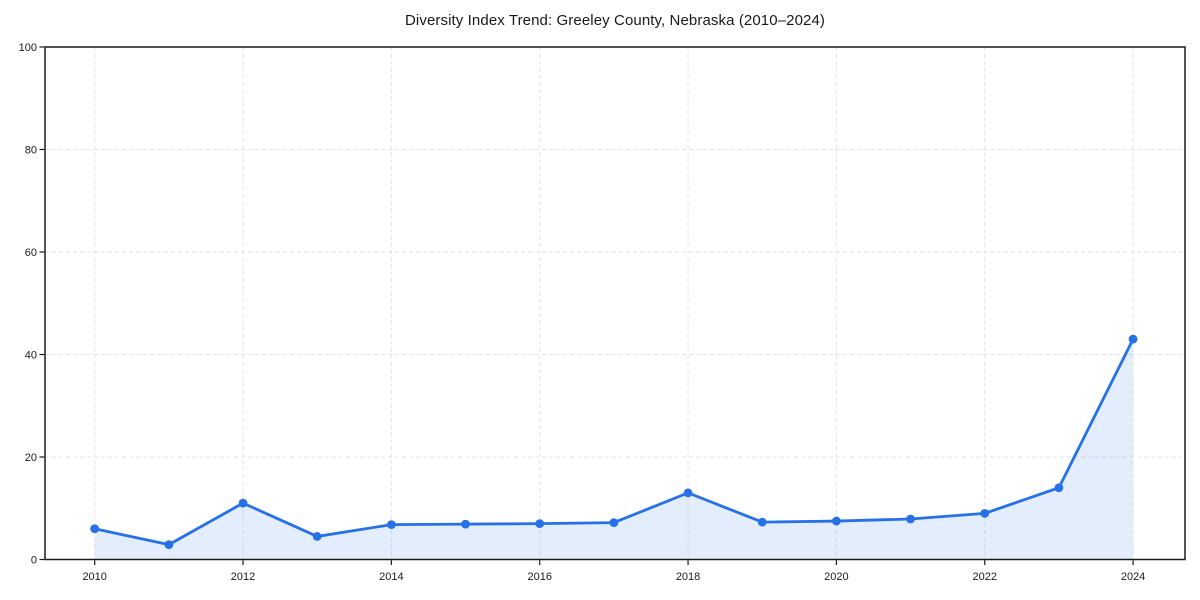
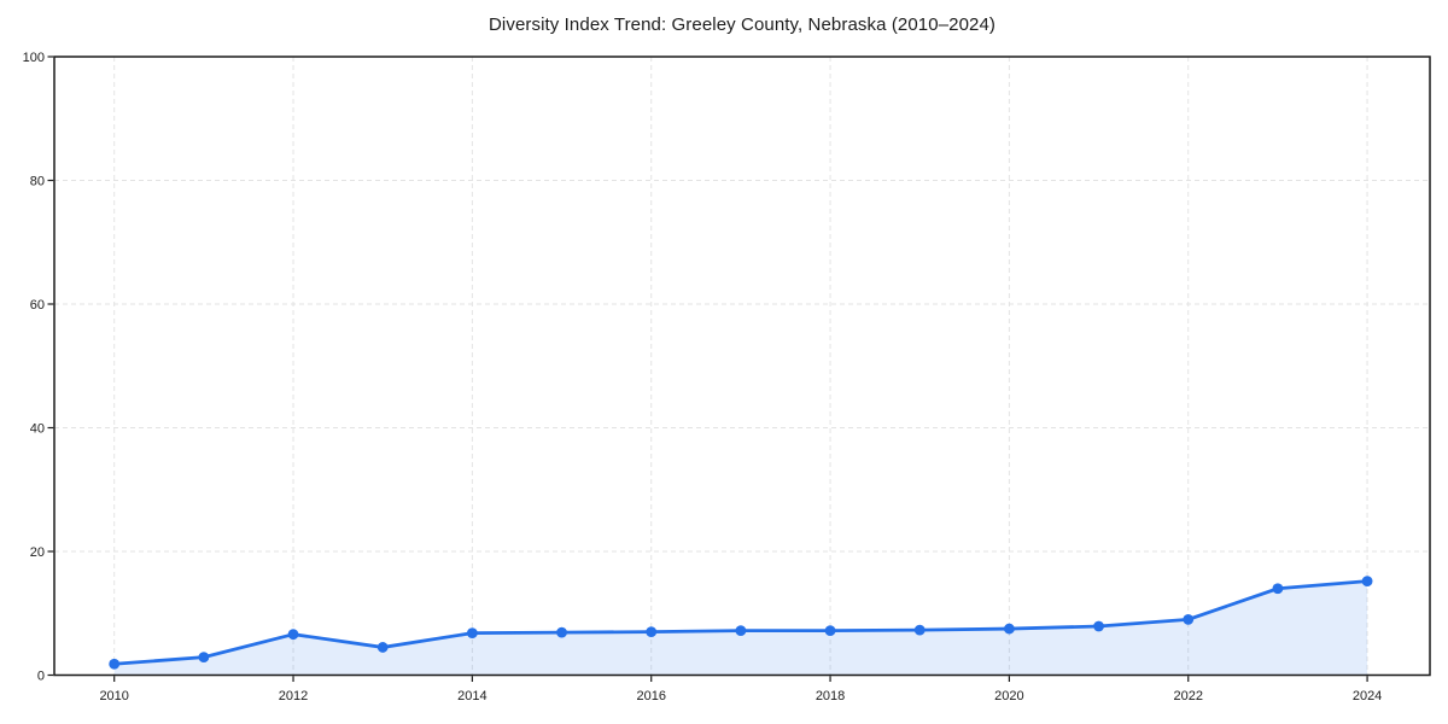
2010: 6 -> 2
2012: 11 -> 7
2018: 13 -> 7
2024: 43 -> 15
